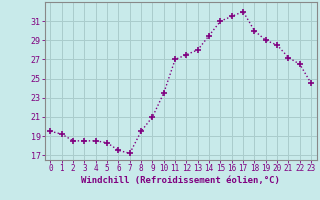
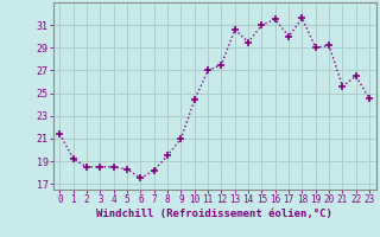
0: 19.5 -> 21.4
7: 17.2 -> 18.2
10: 23.5 -> 24.4
13: 28.0 -> 30.6
17: 32.0 -> 30.0
18: 30.0 -> 31.6
20: 28.5 -> 29.2
21: 27.2 -> 25.6
